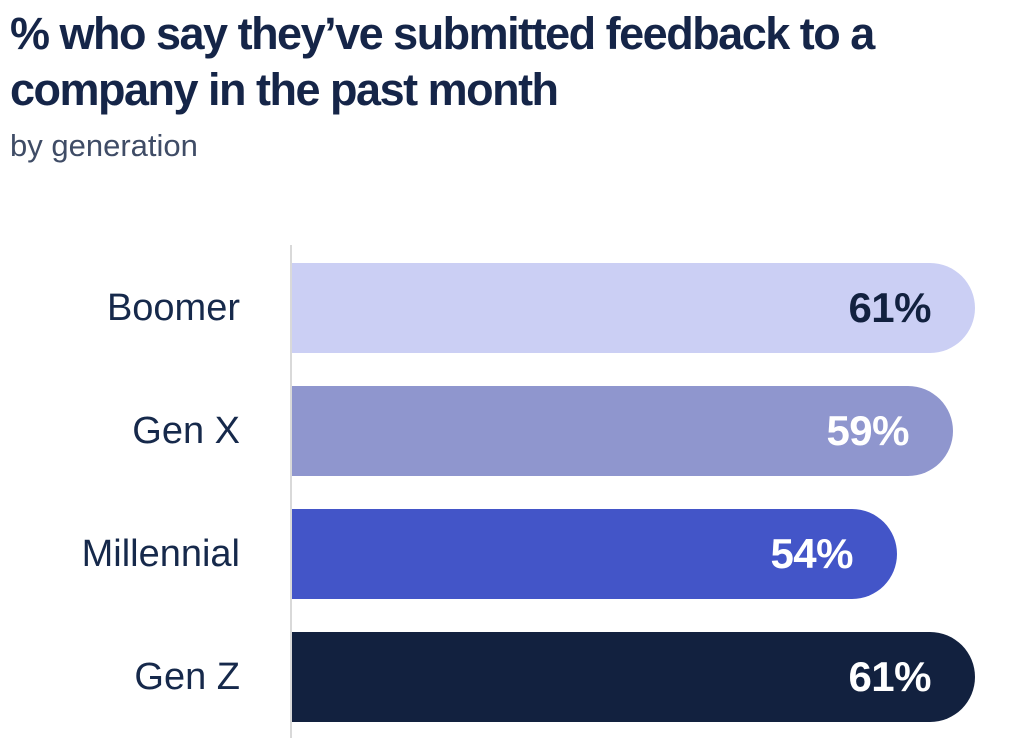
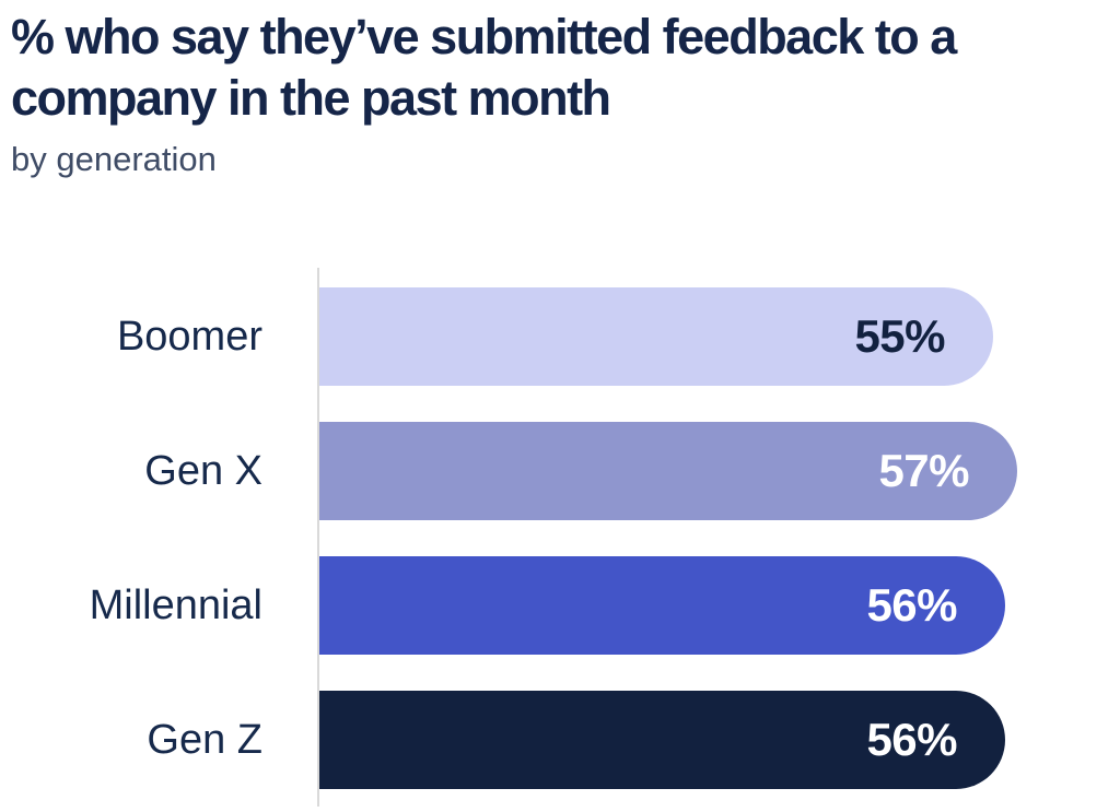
Boomer: 61% -> 55%
Gen X: 59% -> 57%
Millennial: 54% -> 56%
Gen Z: 61% -> 56%
